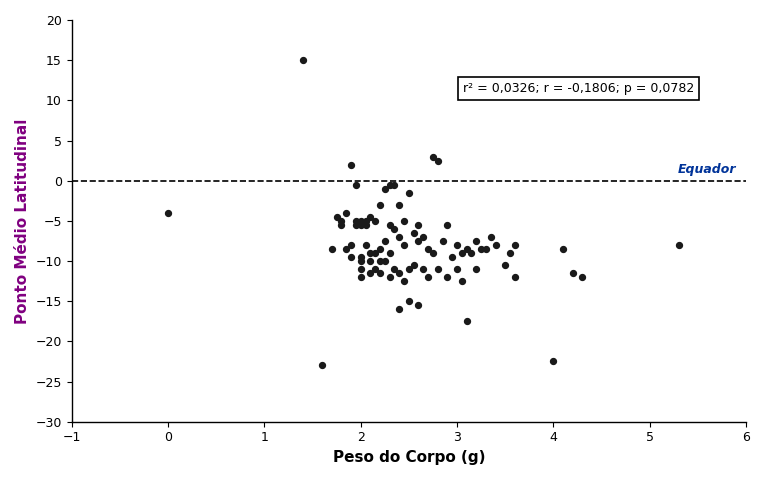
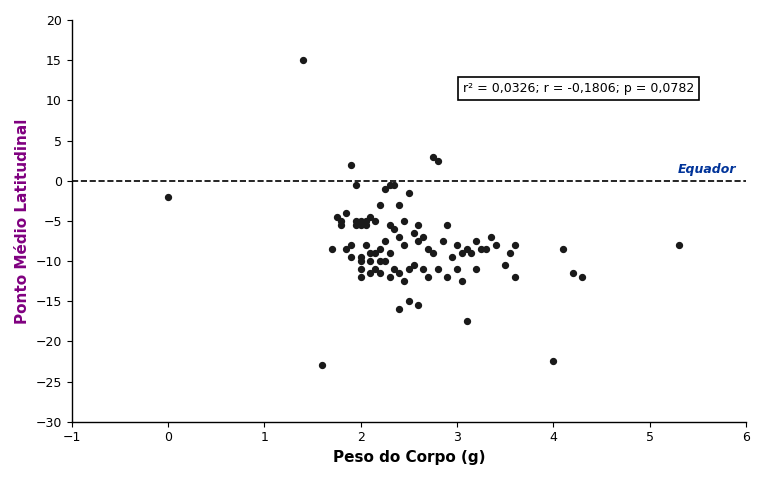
0: -4.0 -> -2.0
